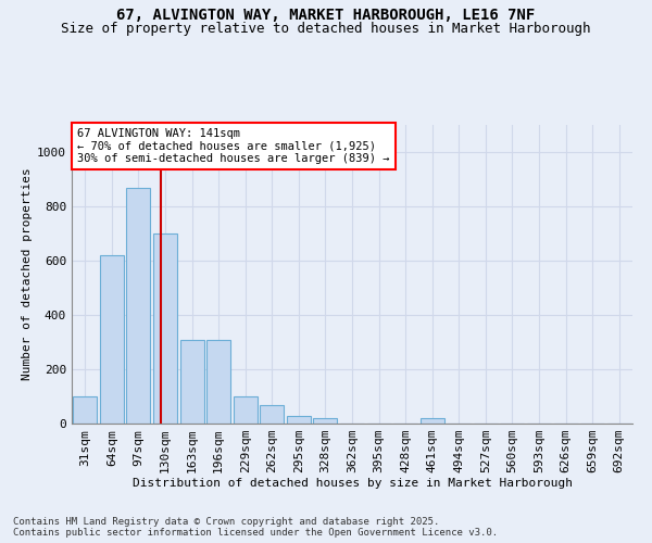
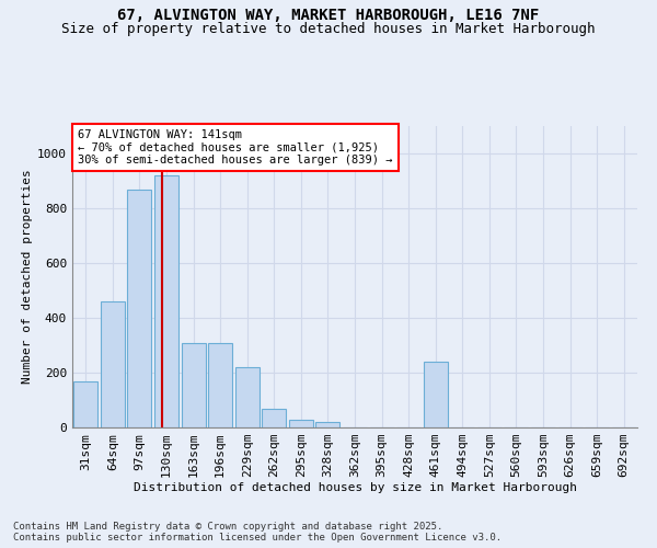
31sqm: 100 -> 170
64sqm: 620 -> 460
130sqm: 700 -> 920
229sqm: 100 -> 220
461sqm: 20 -> 240
